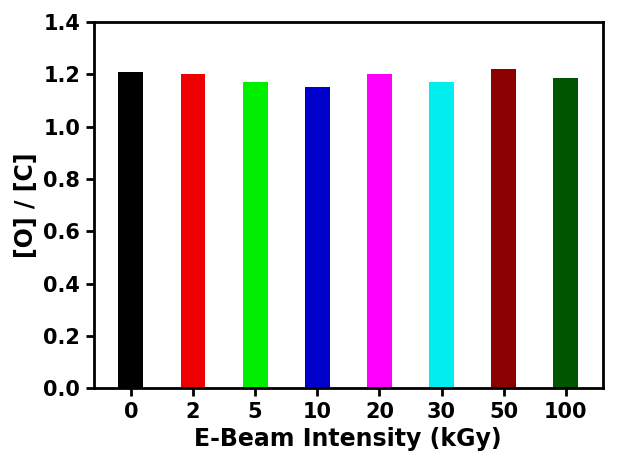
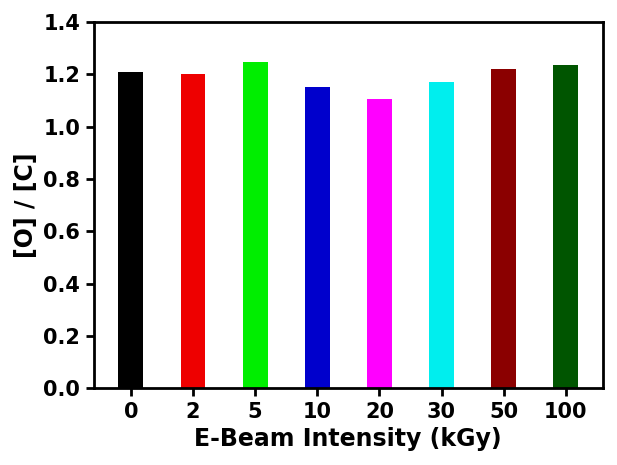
5: 1.170 -> 1.245
20: 1.200 -> 1.105
100: 1.185 -> 1.235
